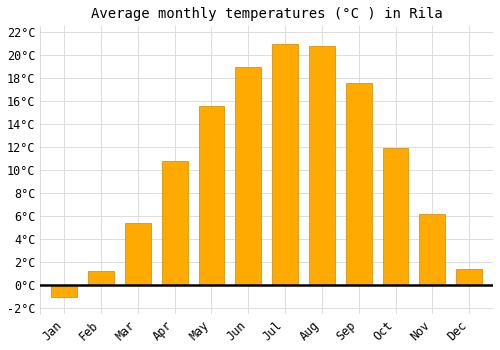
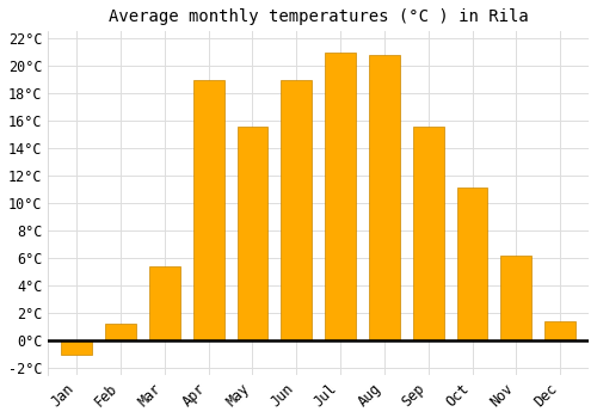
Apr: 10.8°C -> 19.0°C
Sep: 17.6°C -> 15.6°C
Oct: 11.9°C -> 11.1°C
